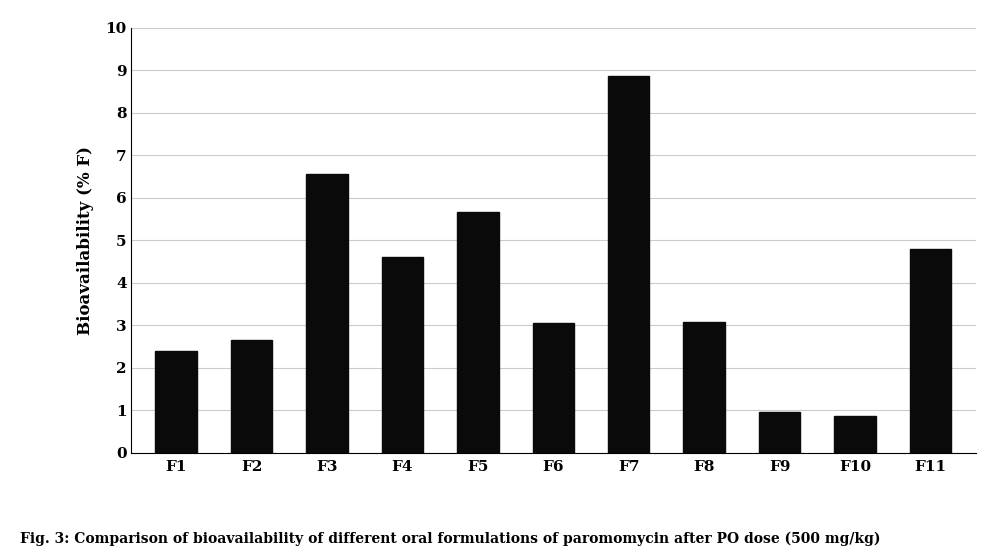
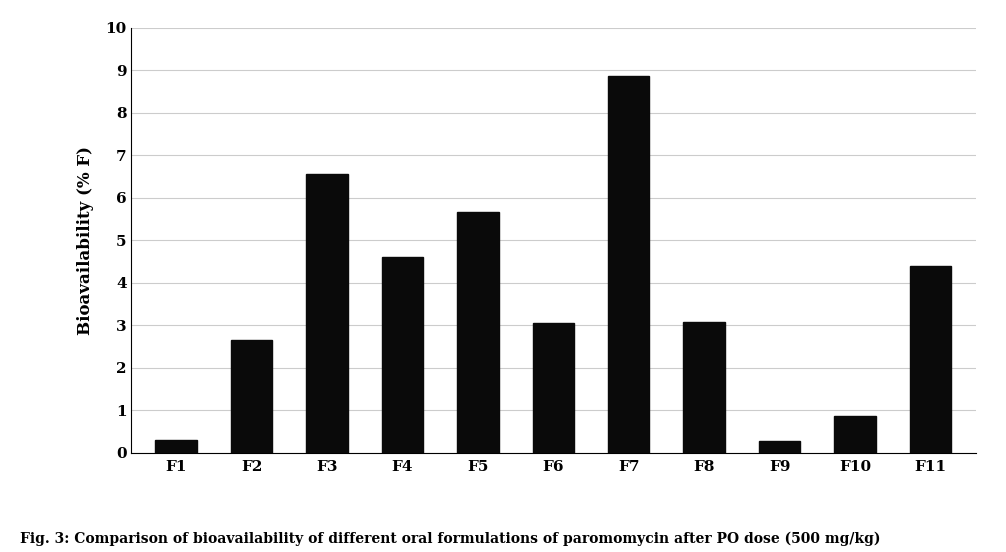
F1: 2.40 -> 0.30
F9: 0.95 -> 0.27
F11: 4.80 -> 4.40
